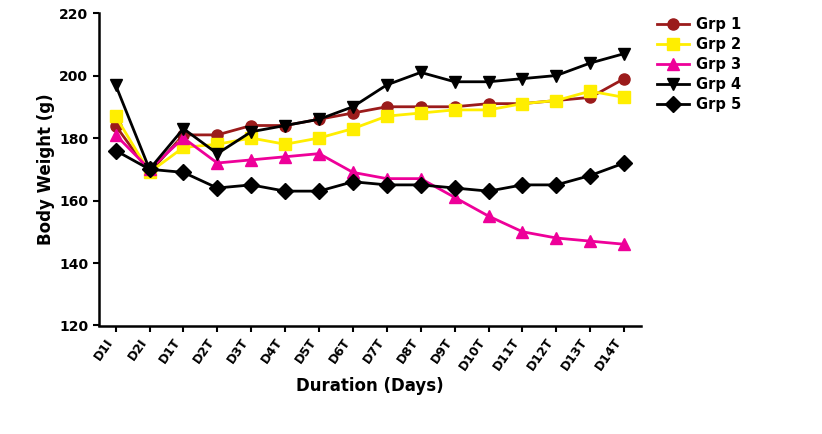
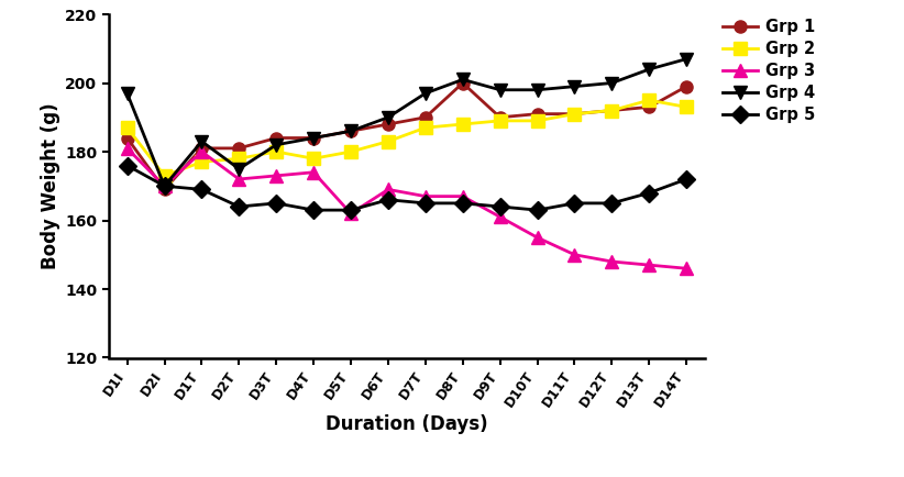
Grp 2/D2I: 169 -> 173
Grp 3/D5T: 175 -> 162
Grp 1/D8T: 190 -> 200
